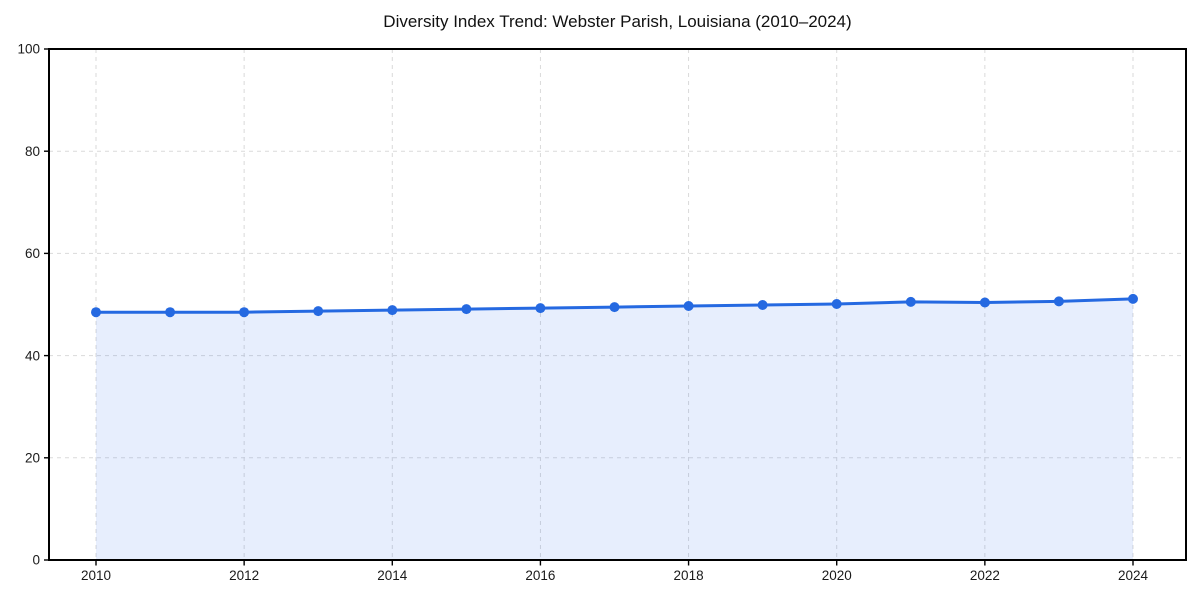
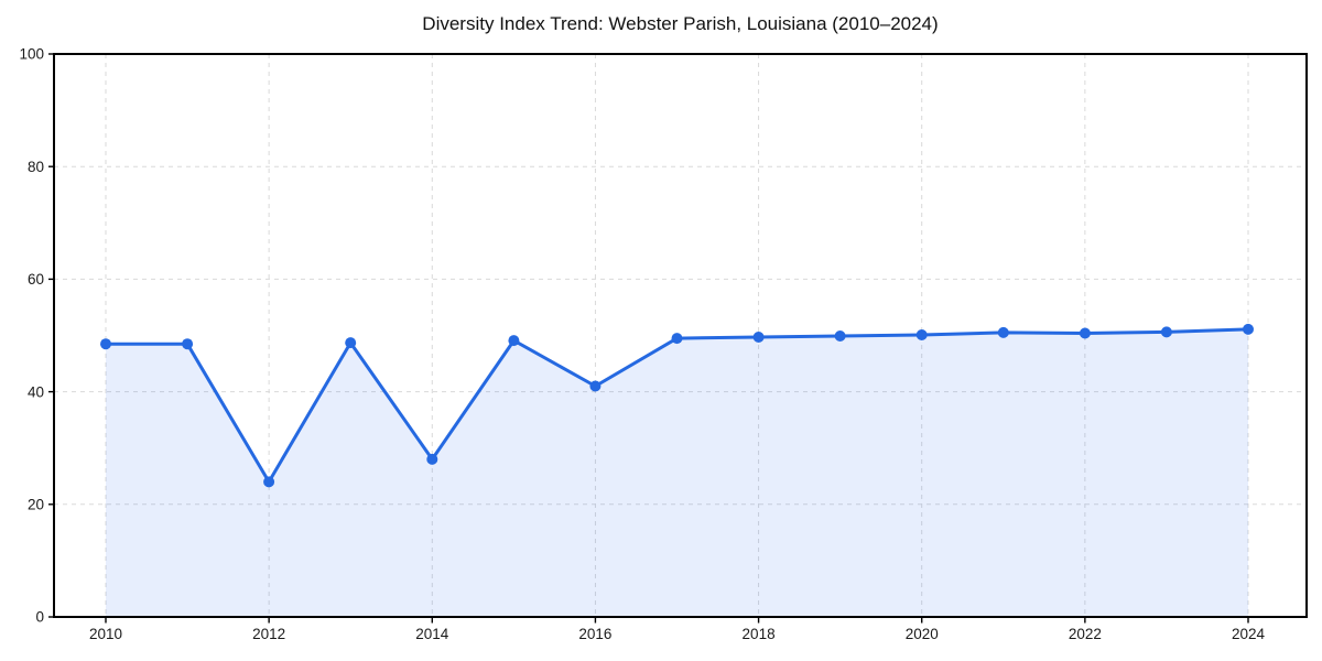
2012: 48 -> 24
2014: 49 -> 28
2016: 49 -> 41
